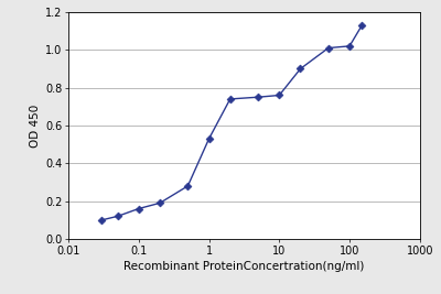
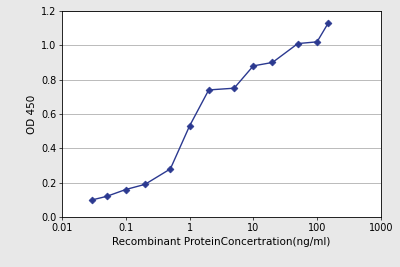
10: 0.76 -> 0.88
